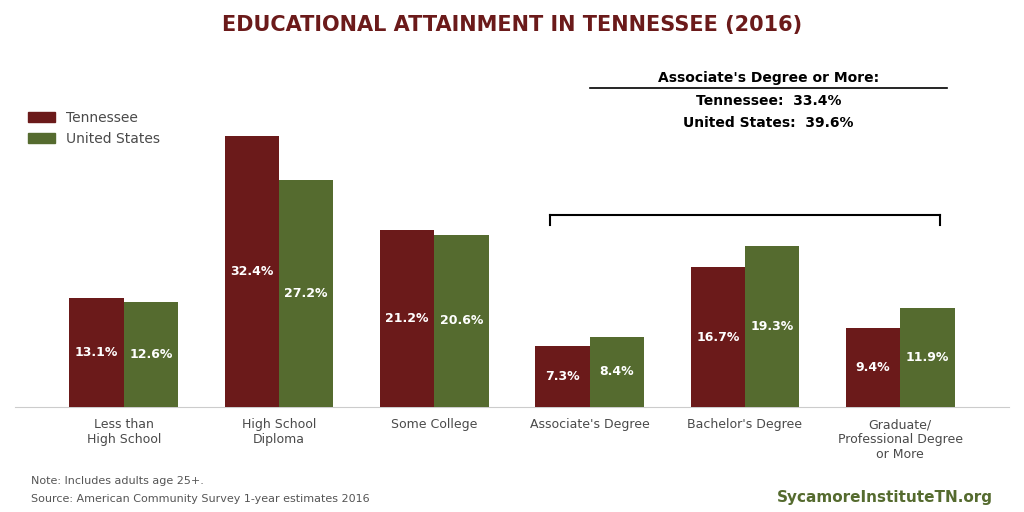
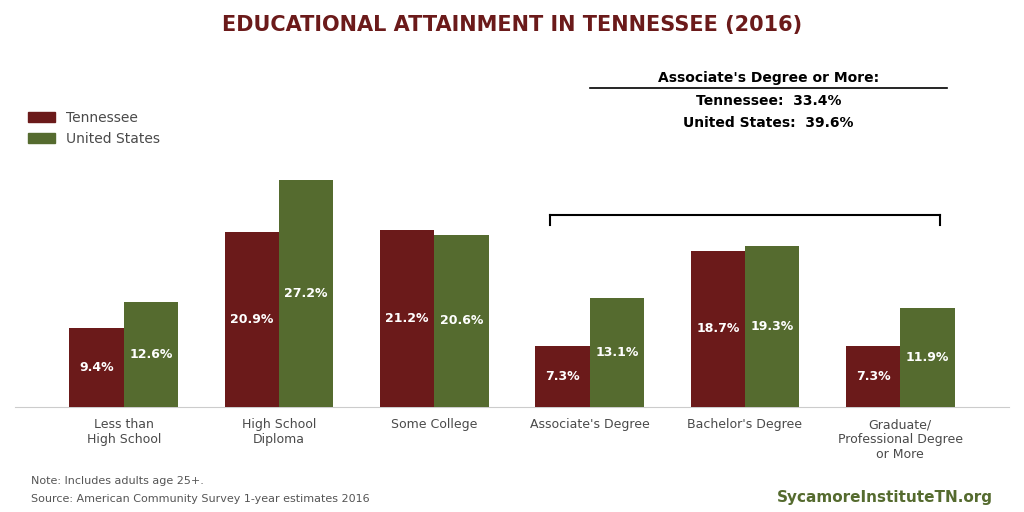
Tennessee/Less than High School: 13.1% -> 9.4%
Tennessee/High School Diploma: 32.4% -> 20.9%
United States/Associate's Degree: 8.4% -> 13.1%
Tennessee/Bachelor's Degree: 16.7% -> 18.7%
Tennessee/Graduate/ Professional Degree or More: 9.4% -> 7.3%
